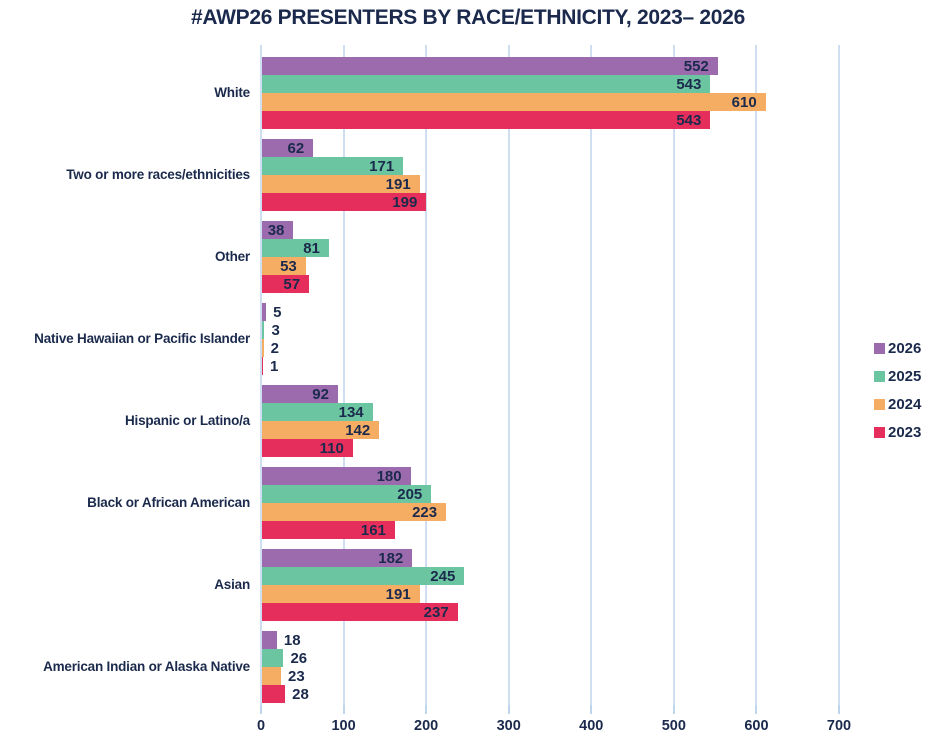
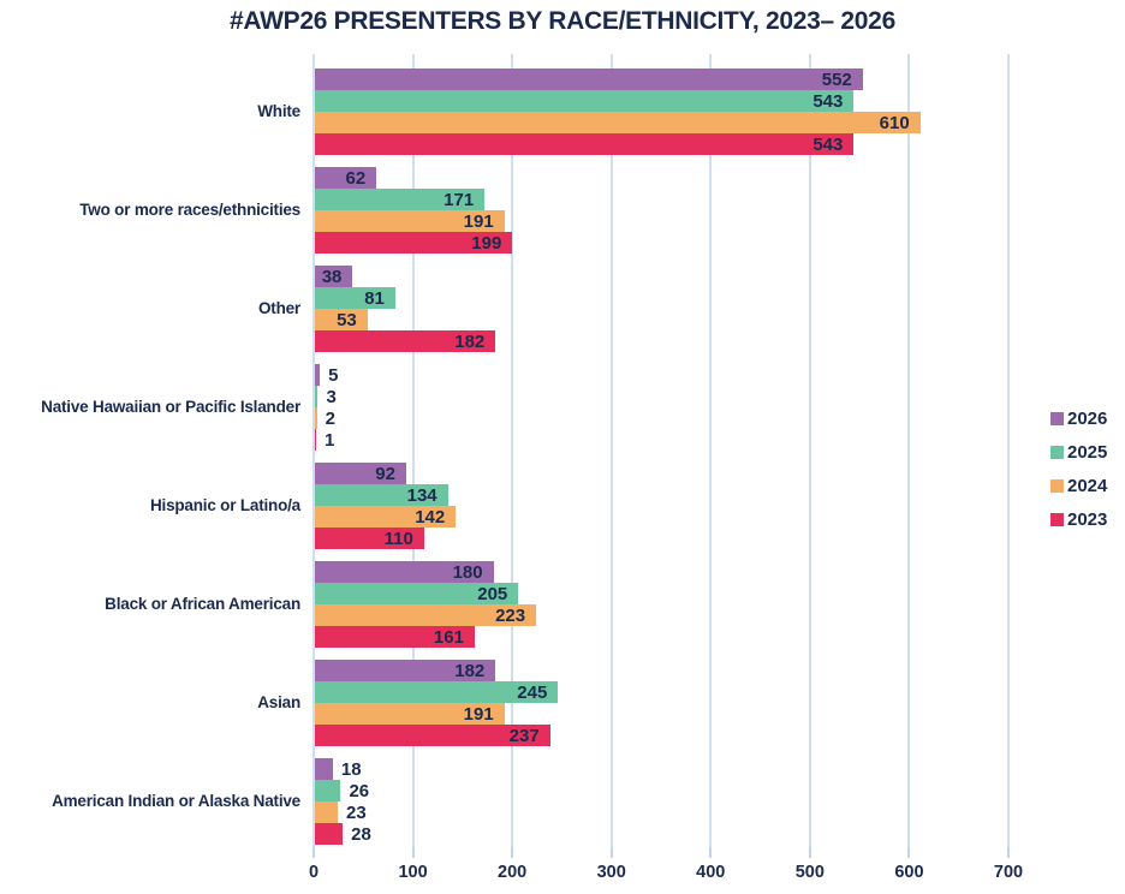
2023/Other: 57 -> 182
